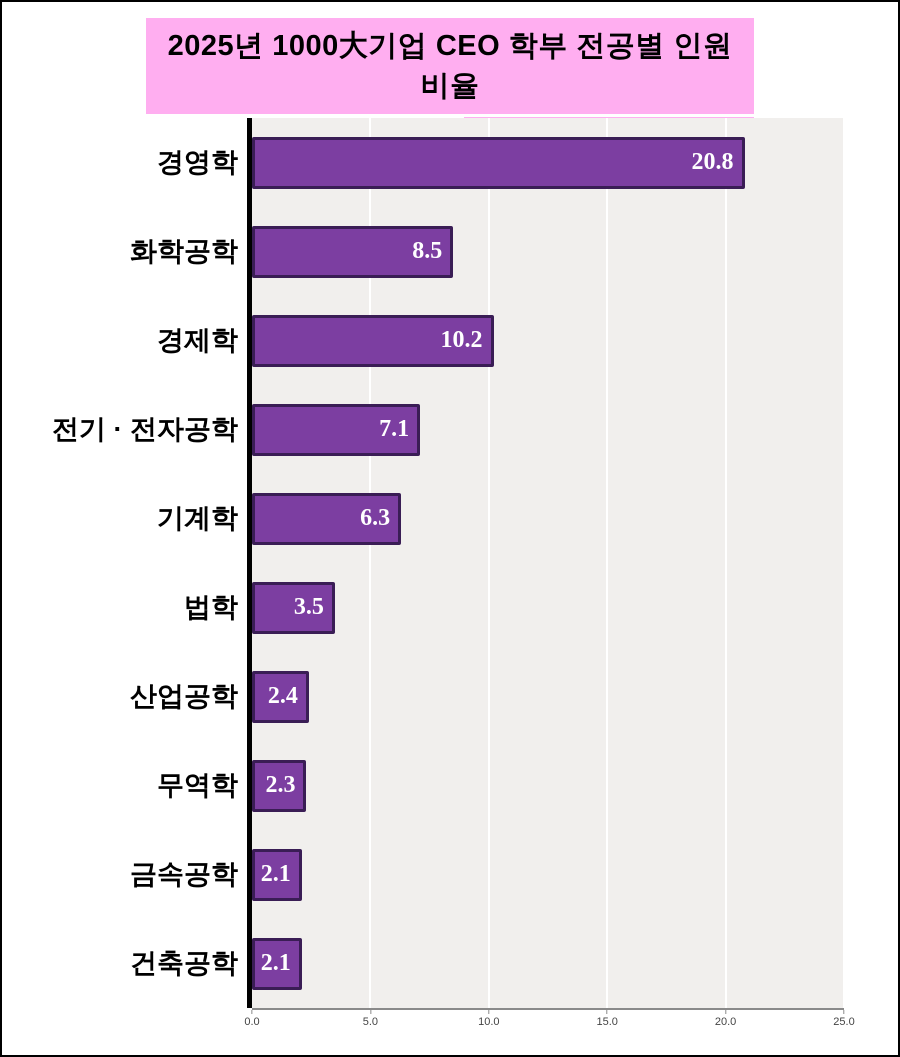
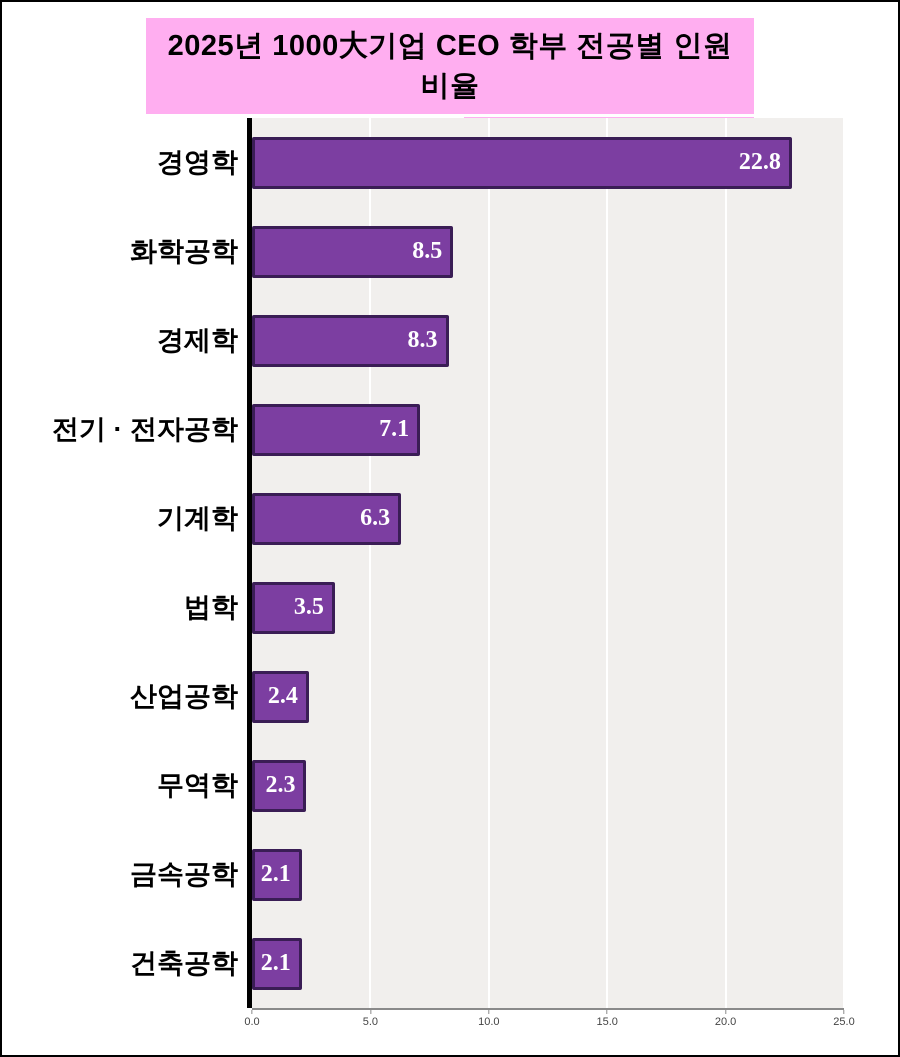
경영학: 20.8 -> 22.8
경제학: 10.2 -> 8.3
